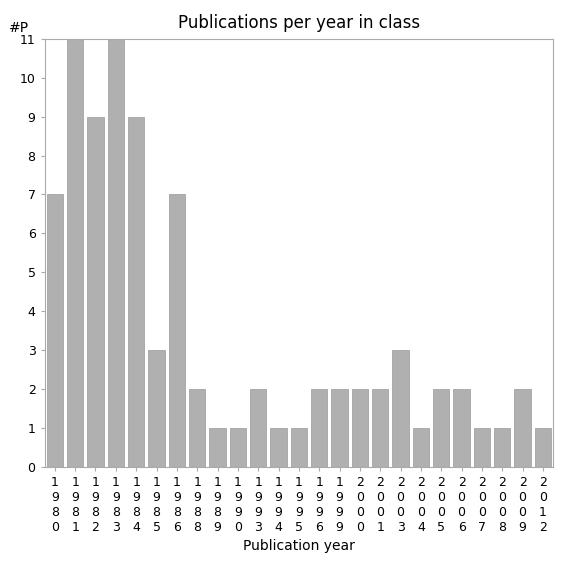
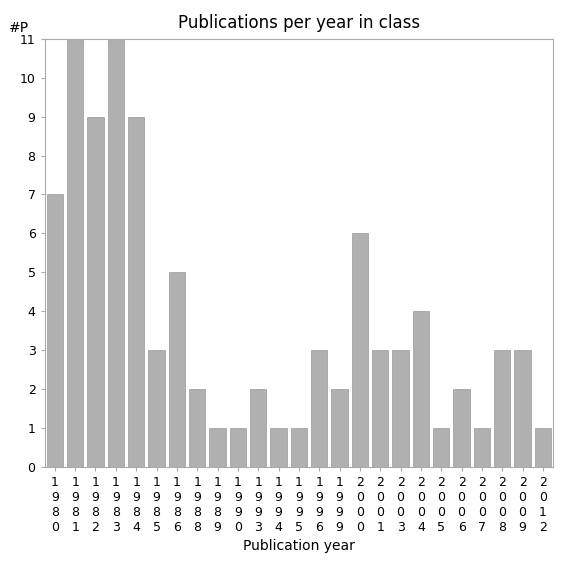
1 9 8 6: 7 -> 5
1 9 9 6: 2 -> 3
2 0 0 0: 2 -> 6
2 0 0 1: 2 -> 3
2 0 0 4: 1 -> 4
2 0 0 5: 2 -> 1
2 0 0 8: 1 -> 3
2 0 0 9: 2 -> 3
